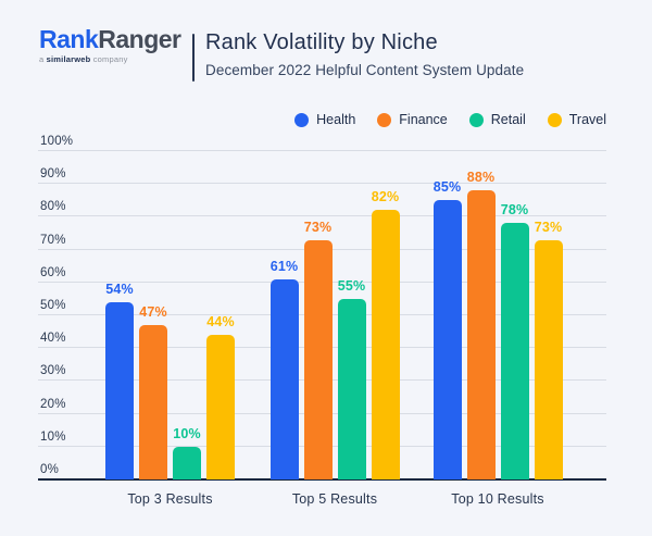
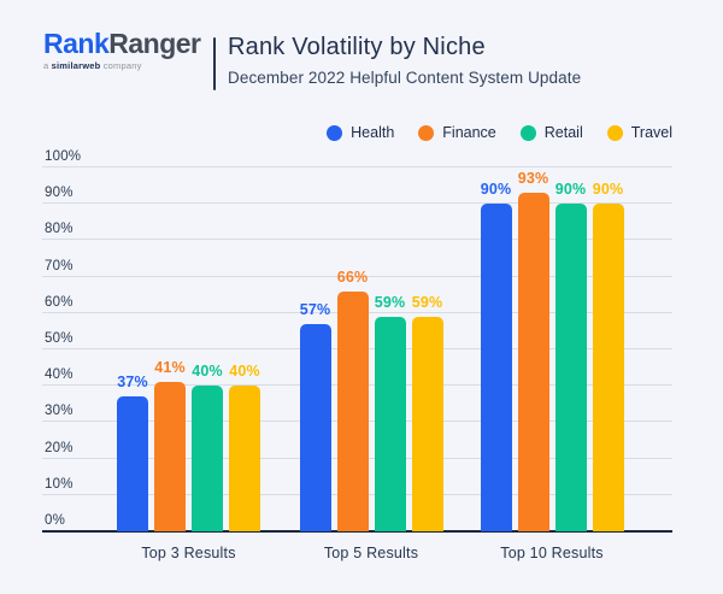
Health/Top 3 Results: 54% -> 37%
Finance/Top 3 Results: 47% -> 41%
Retail/Top 3 Results: 10% -> 40%
Travel/Top 3 Results: 44% -> 40%
Health/Top 5 Results: 61% -> 57%
Finance/Top 5 Results: 73% -> 66%
Retail/Top 5 Results: 55% -> 59%
Travel/Top 5 Results: 82% -> 59%
Health/Top 10 Results: 85% -> 90%
Finance/Top 10 Results: 88% -> 93%
Retail/Top 10 Results: 78% -> 90%
Travel/Top 10 Results: 73% -> 90%
